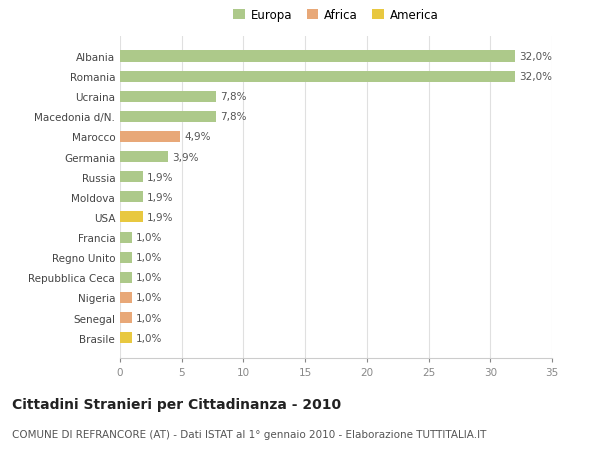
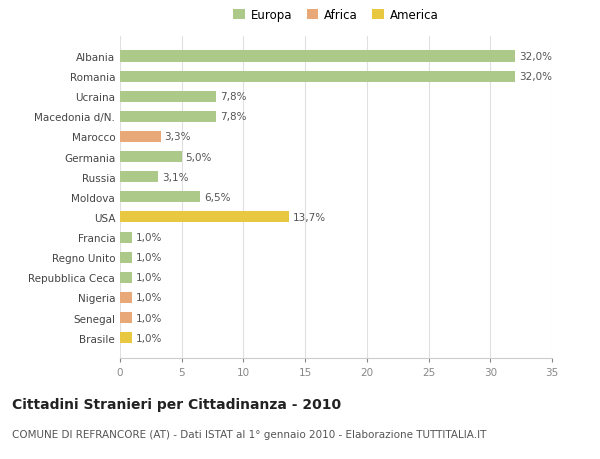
Marocco: 4,9% -> 3,3%
Germania: 3,9% -> 5,0%
Russia: 1,9% -> 3,1%
Moldova: 1,9% -> 6,5%
USA: 1,9% -> 13,7%
